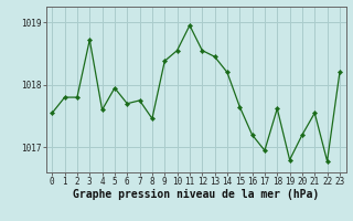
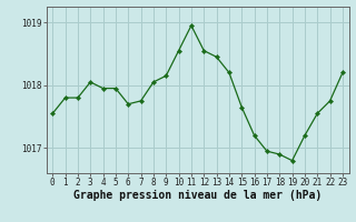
3: 1018.72 -> 1018.05
4: 1017.60 -> 1017.95
8: 1017.46 -> 1018.05
9: 1018.38 -> 1018.15
18: 1017.62 -> 1016.90
22: 1016.78 -> 1017.75
